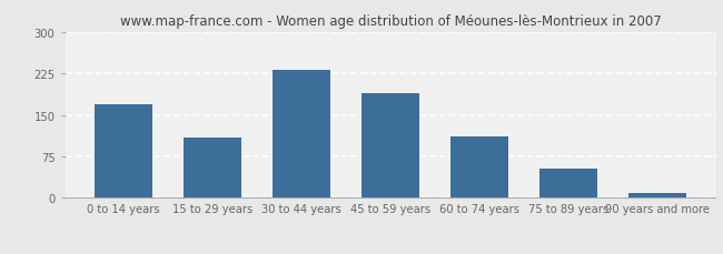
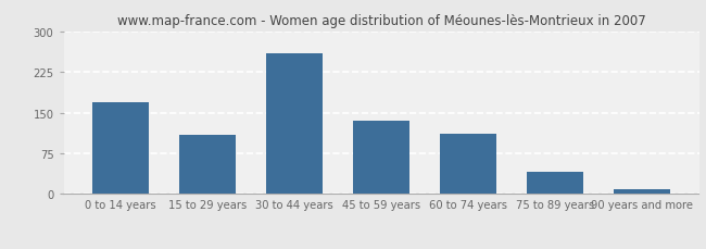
30 to 44 years: 232 -> 260
45 to 59 years: 190 -> 135
75 to 89 years: 52 -> 40
